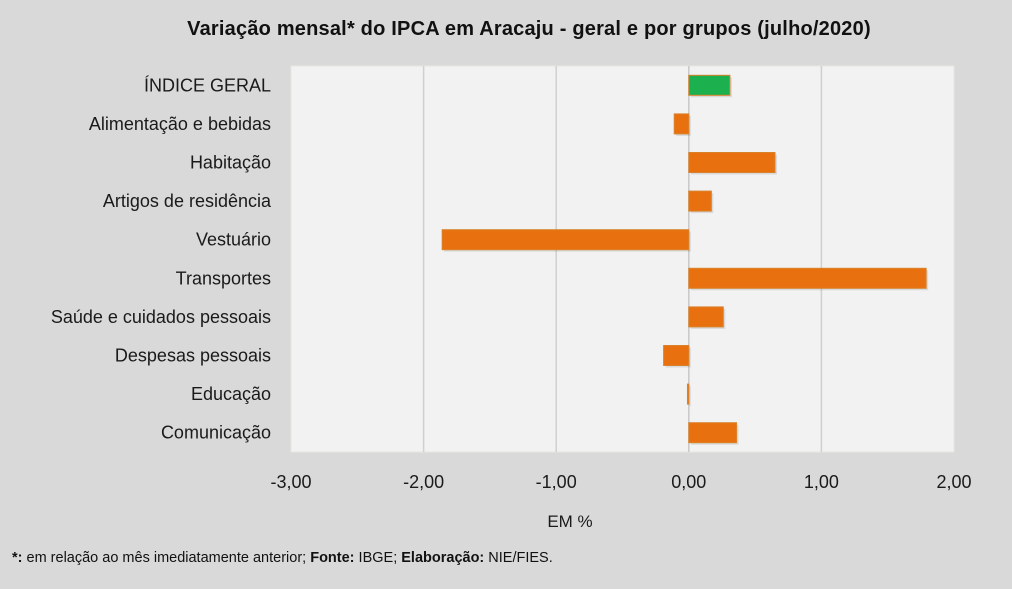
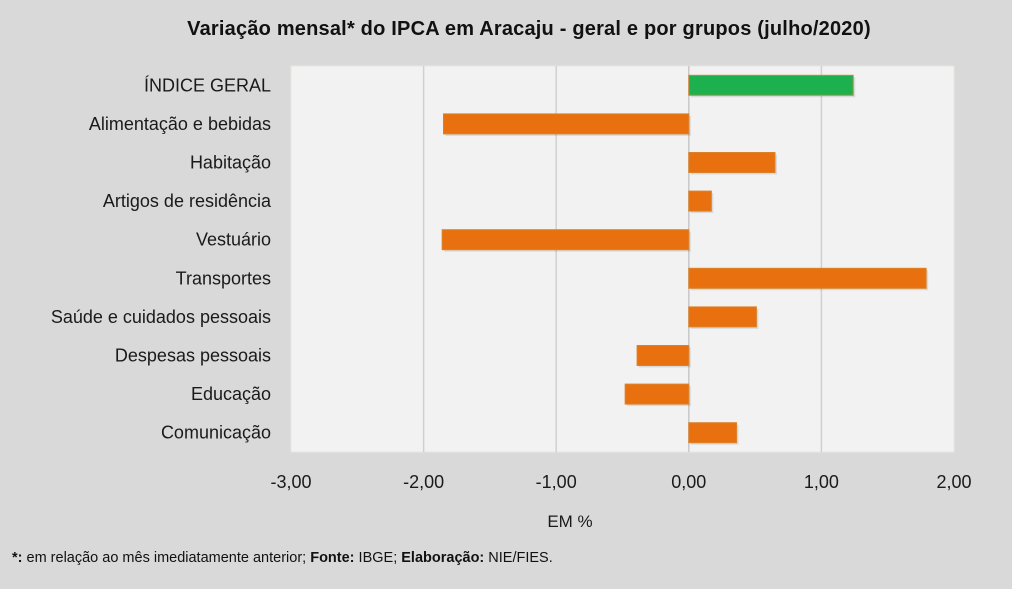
ÍNDICE GERAL: 0,31 -> 1,24
Alimentação e bebidas: -0,11 -> -1,85
Saúde e cuidados pessoais: 0,26 -> 0,51
Despesas pessoais: -0,19 -> -0,39
Educação: -0,01 -> -0,48
